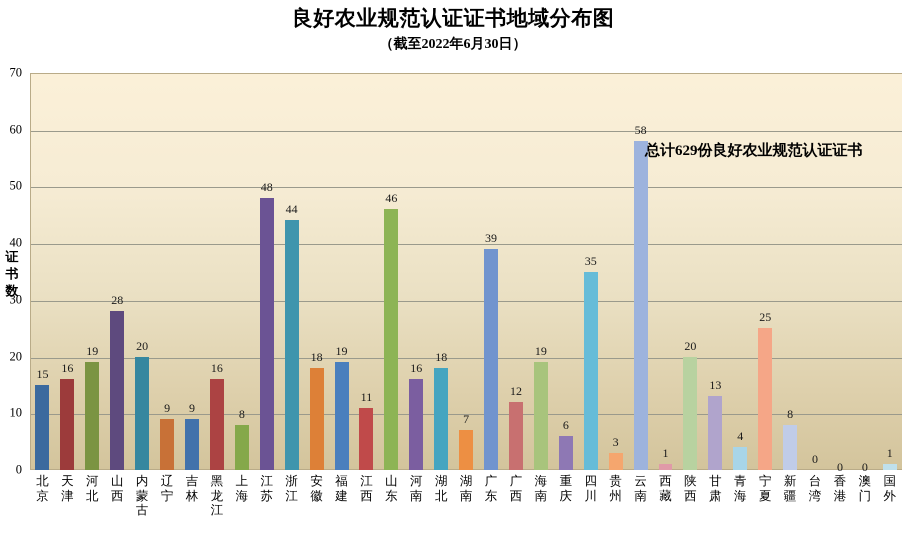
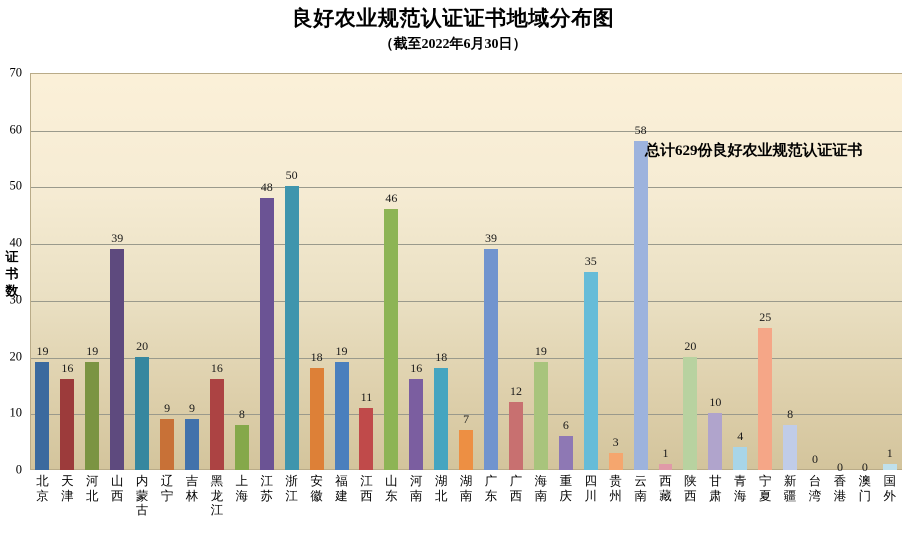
北京: 15 -> 19
山西: 28 -> 39
浙江: 44 -> 50
甘肃: 13 -> 10
